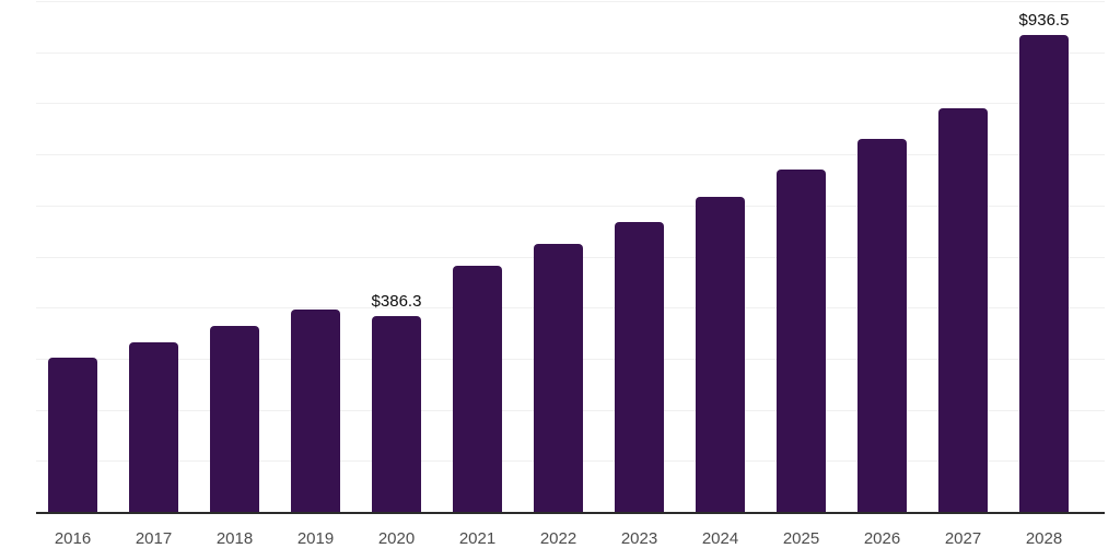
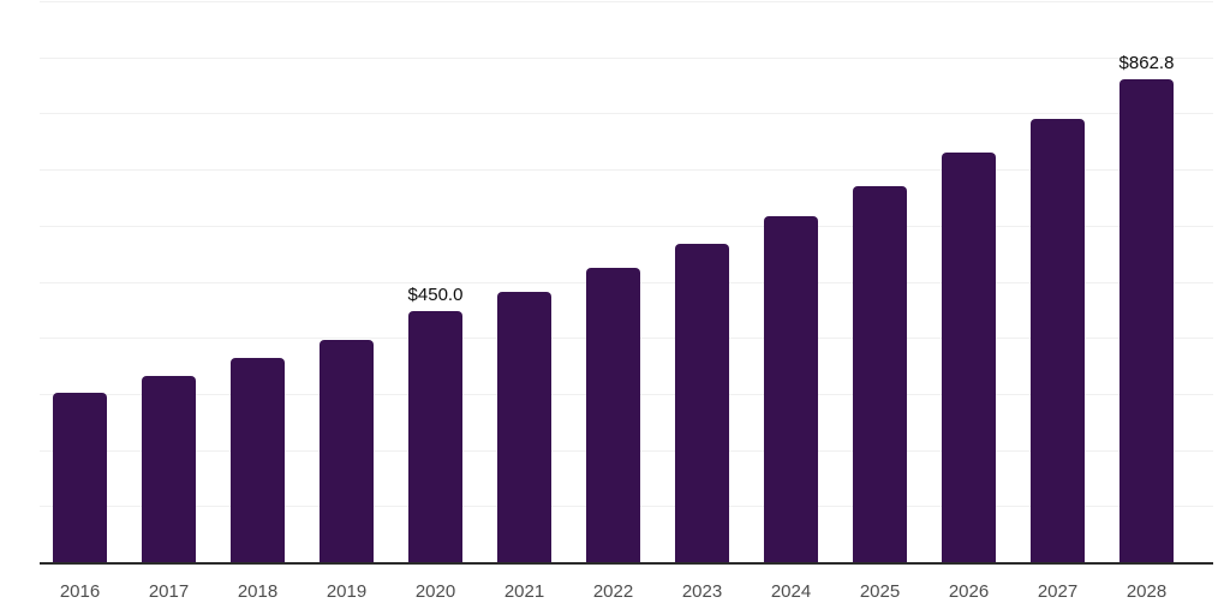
2020: $386.3 -> $450.0
2028: $936.5 -> $862.8
